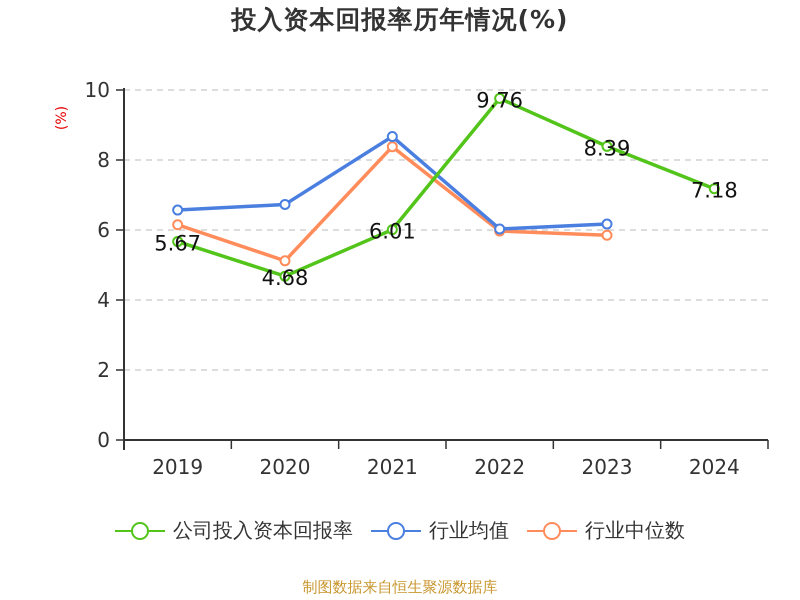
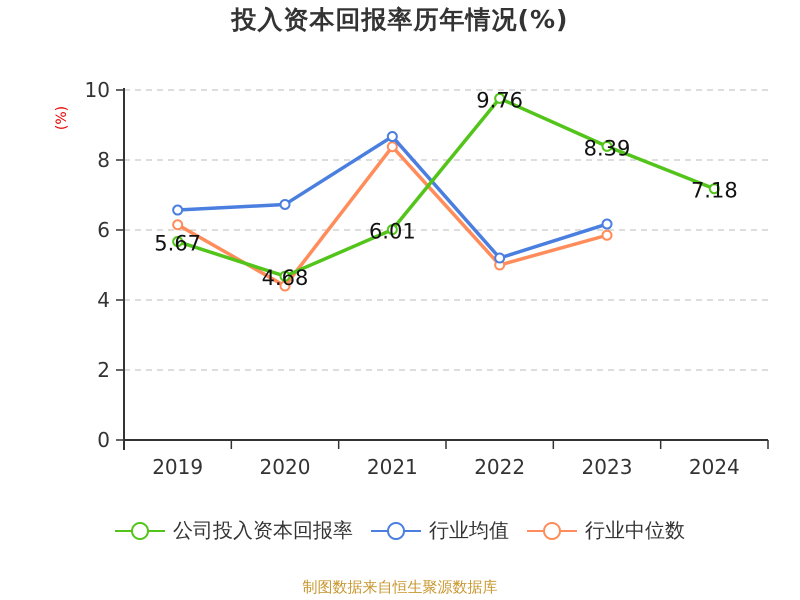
行业中位数/2020: 5.1 -> 4.4
行业均值/2022: 6.0 -> 5.2
行业中位数/2022: 6.0 -> 5.0
